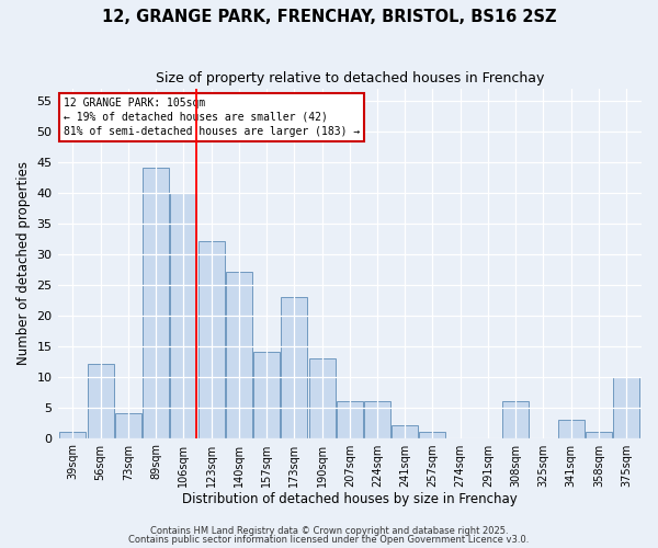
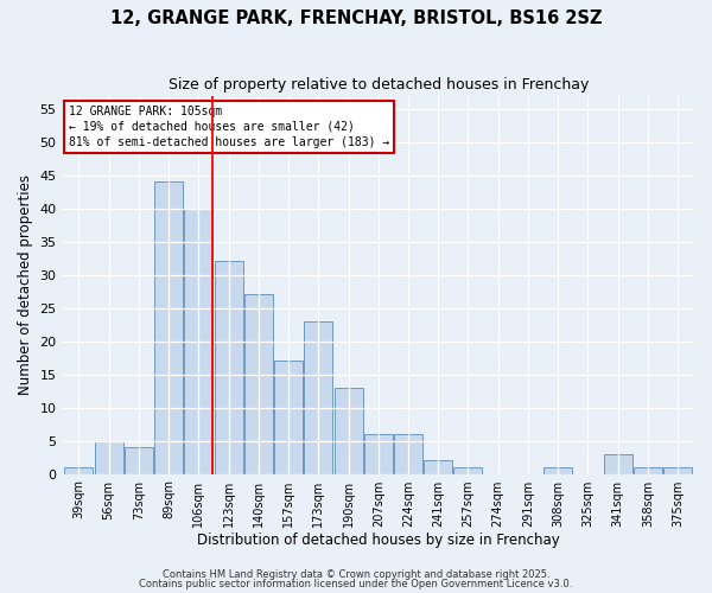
56sqm: 12 -> 5
157sqm: 14 -> 17
308sqm: 6 -> 1
375sqm: 10 -> 1
